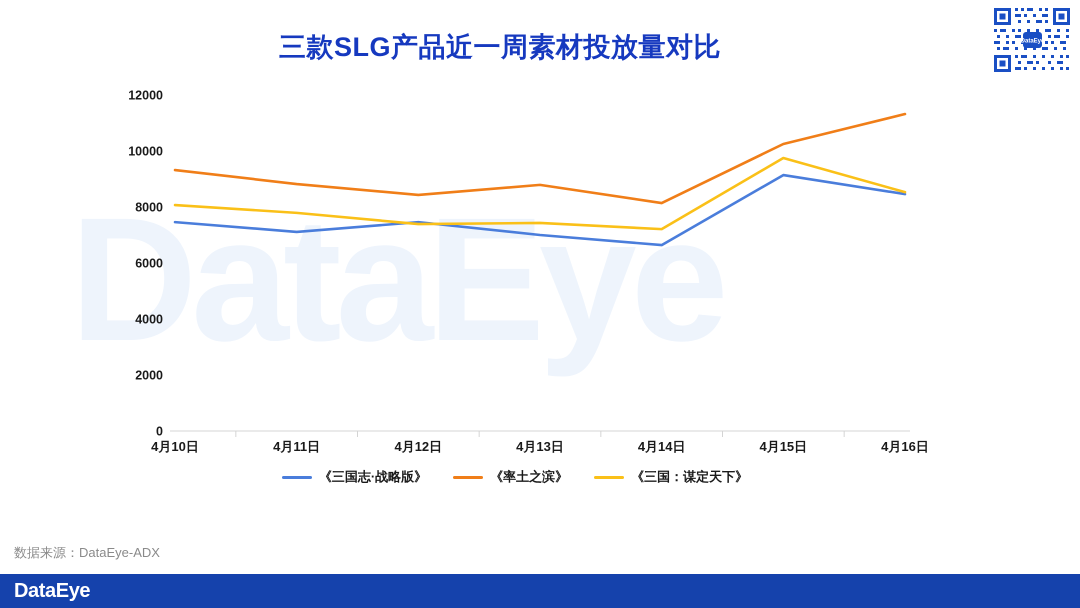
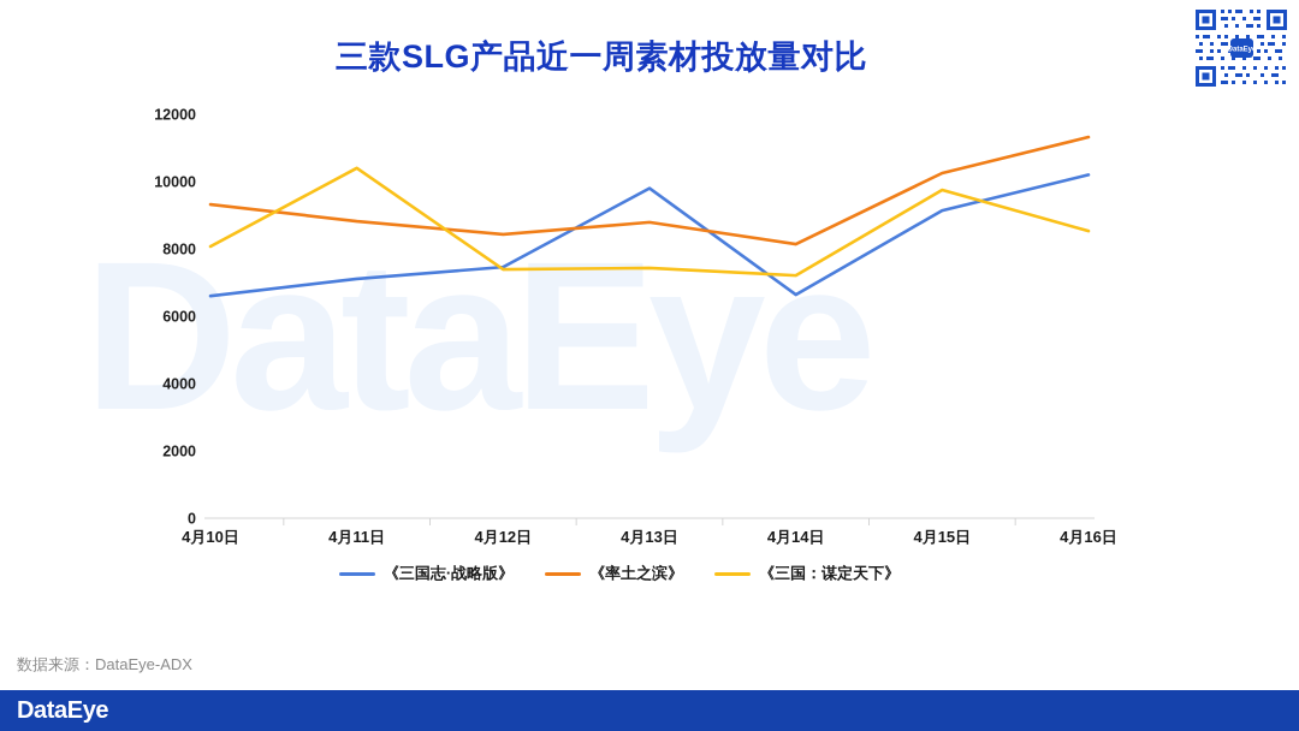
《三国志·战略版》/4月10日: 7500 -> 6600
《三国：谋定天下》/4月11日: 7800 -> 10400
《三国志·战略版》/4月13日: 7000 -> 9800
《三国志·战略版》/4月16日: 8500 -> 10200
